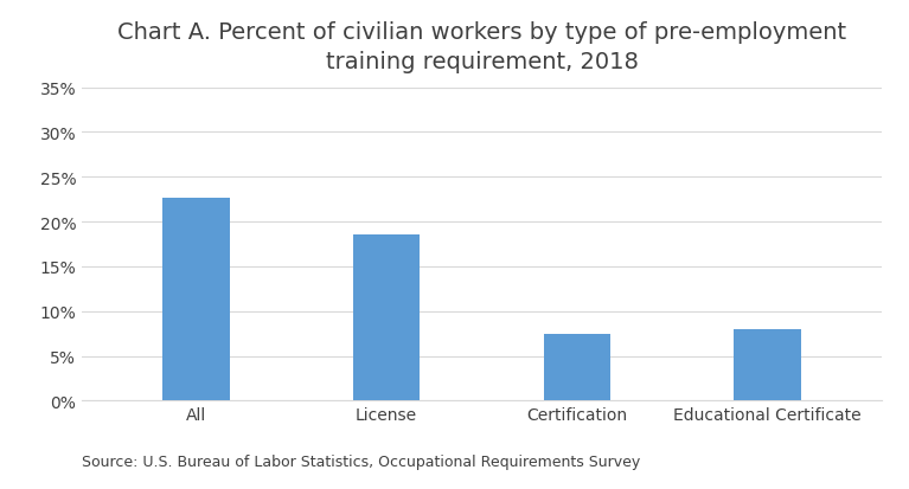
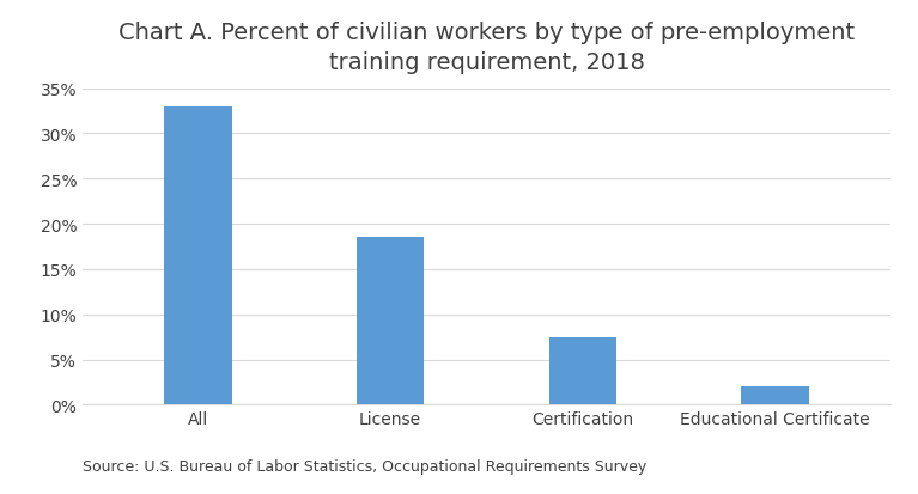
All: 22.6% -> 33.0%
Educational Certificate: 8.0% -> 2.0%
